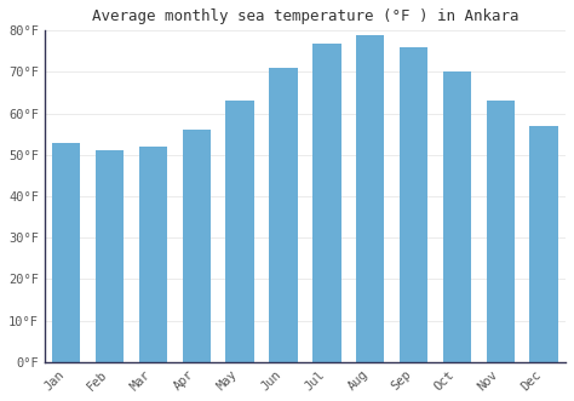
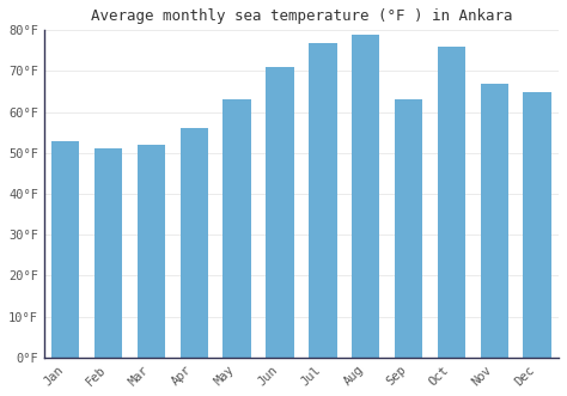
Sep: 76°F -> 63°F
Oct: 70°F -> 76°F
Nov: 63°F -> 67°F
Dec: 57°F -> 65°F
